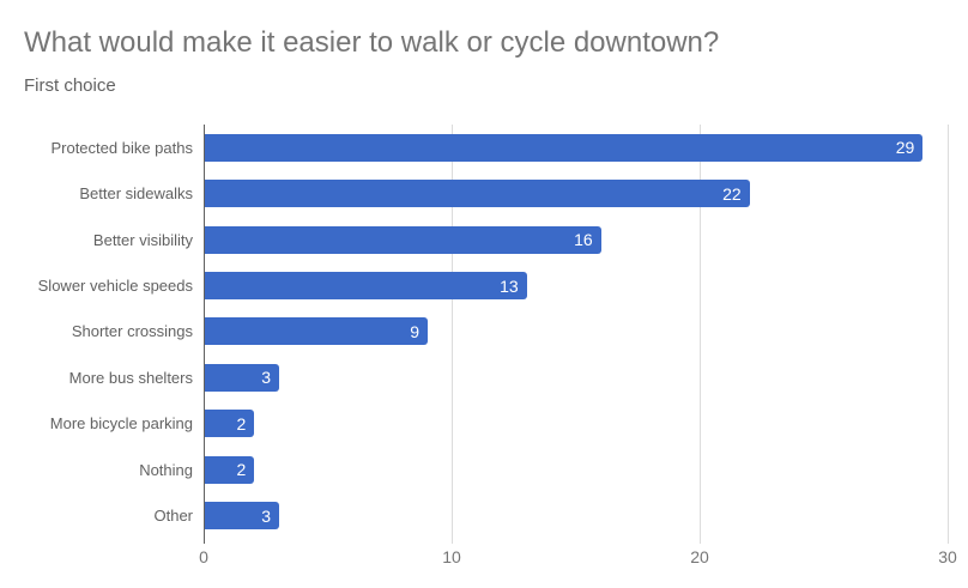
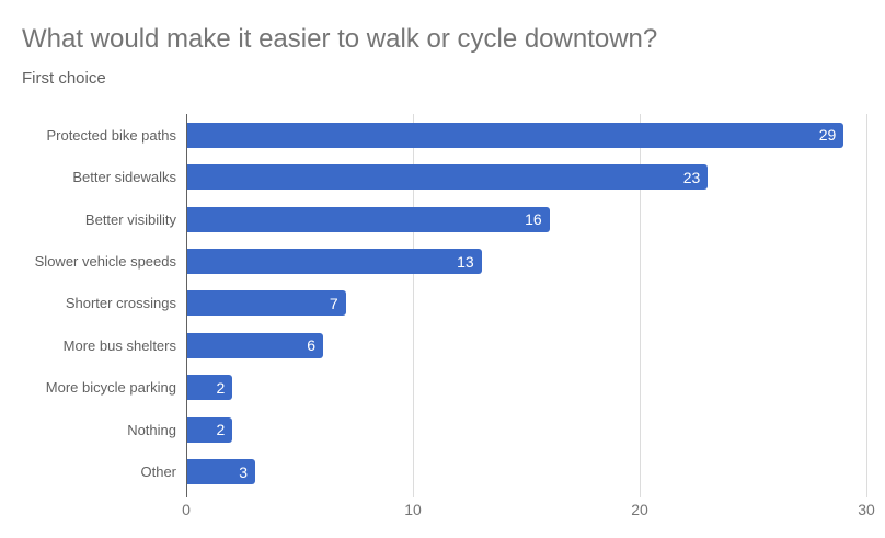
Better sidewalks: 22 -> 23
Shorter crossings: 9 -> 7
More bus shelters: 3 -> 6
